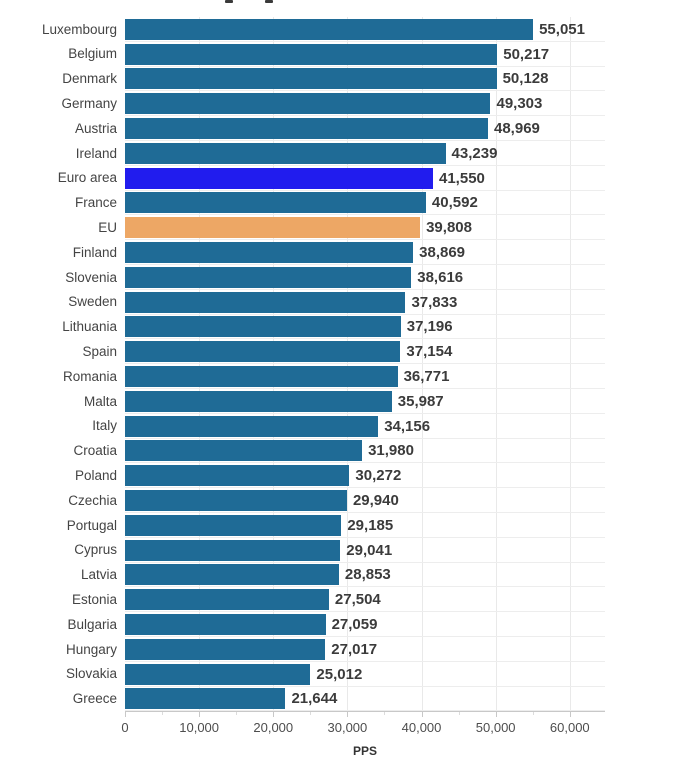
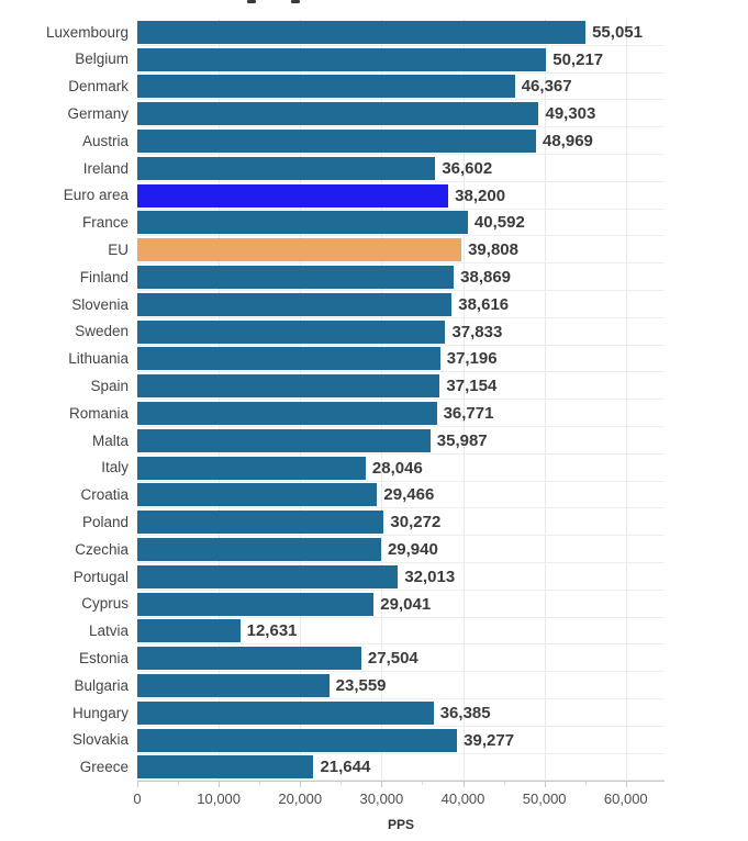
Denmark: 50,128 -> 46,367
Ireland: 43,239 -> 36,602
Euro area: 41,550 -> 38,200
Italy: 34,156 -> 28,046
Croatia: 31,980 -> 29,466
Portugal: 29,185 -> 32,013
Latvia: 28,853 -> 12,631
Bulgaria: 27,059 -> 23,559
Hungary: 27,017 -> 36,385
Slovakia: 25,012 -> 39,277
